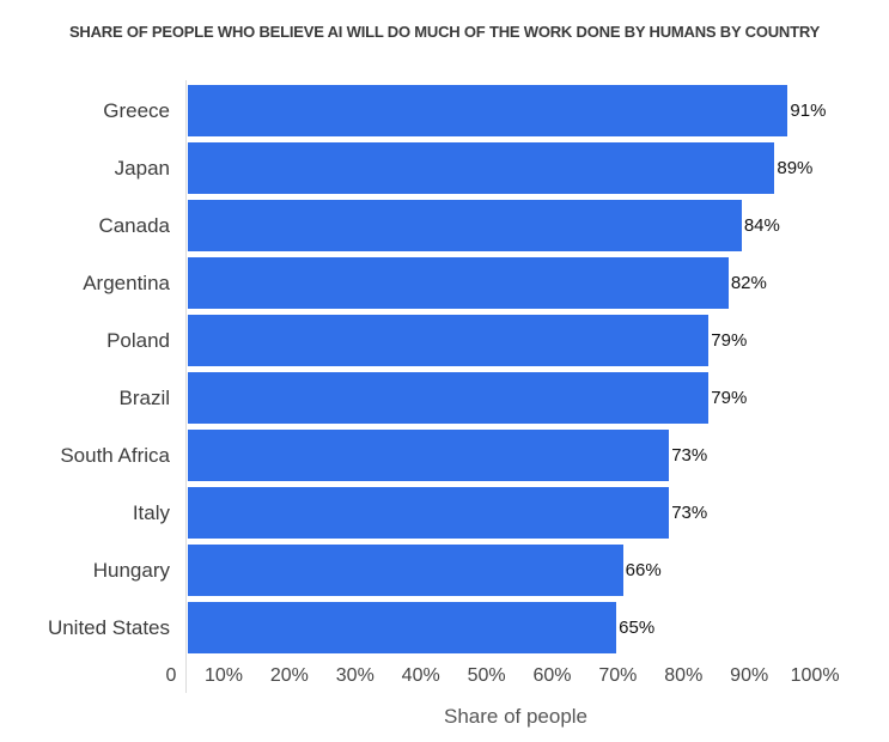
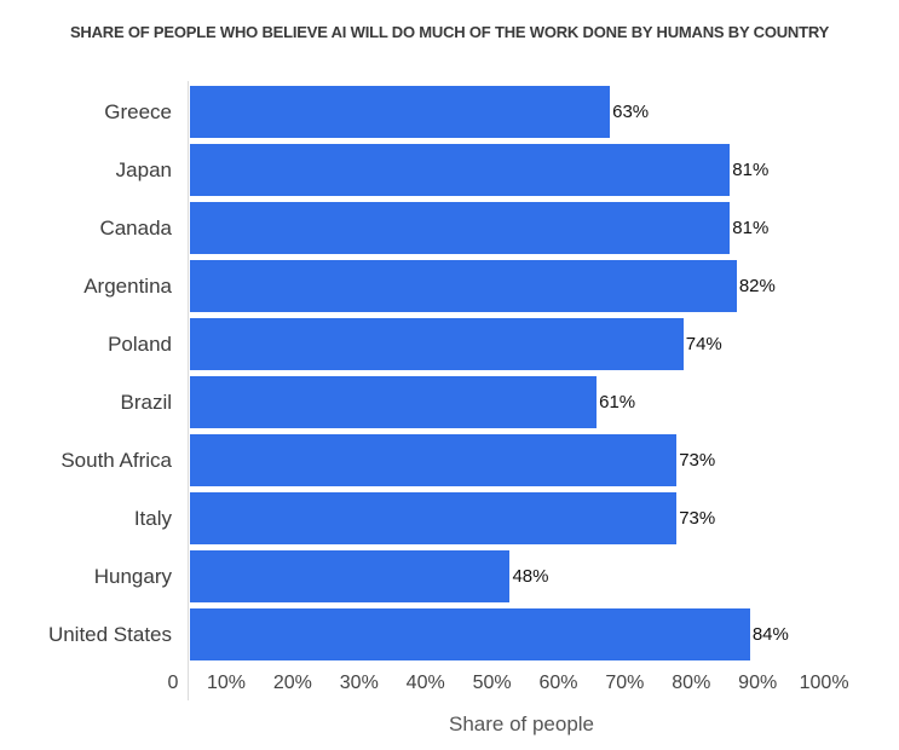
Greece: 91% -> 63%
Japan: 89% -> 81%
Canada: 84% -> 81%
Poland: 79% -> 74%
Brazil: 79% -> 61%
Hungary: 66% -> 48%
United States: 65% -> 84%
